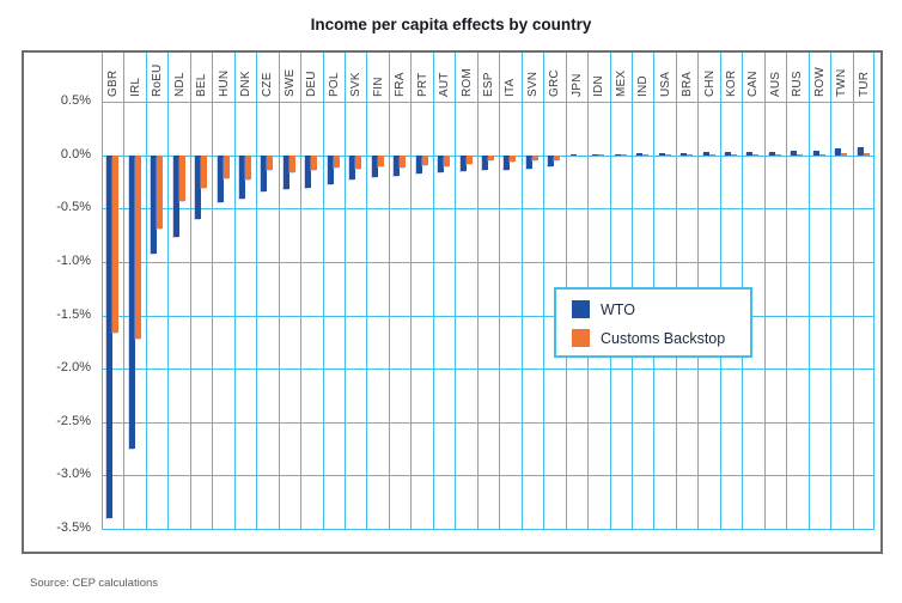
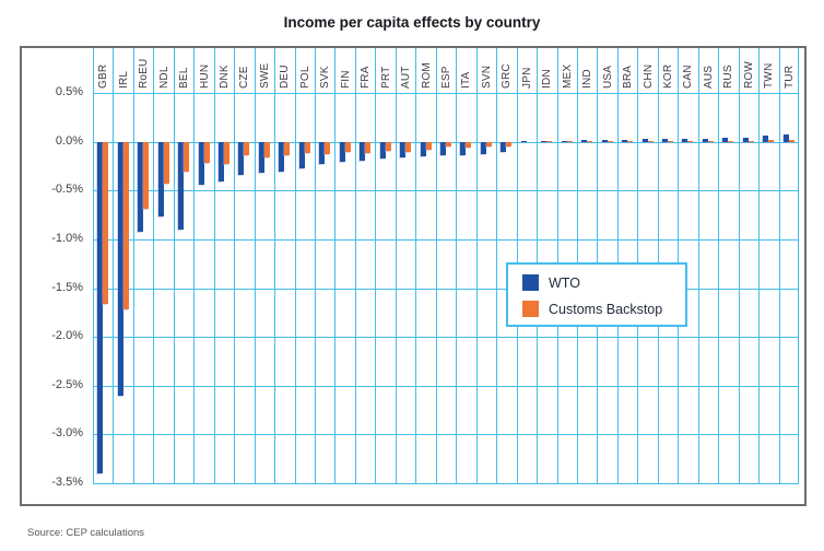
WTO/IRL: -2.8% -> -2.6%
WTO/BEL: -0.6% -> -0.9%
